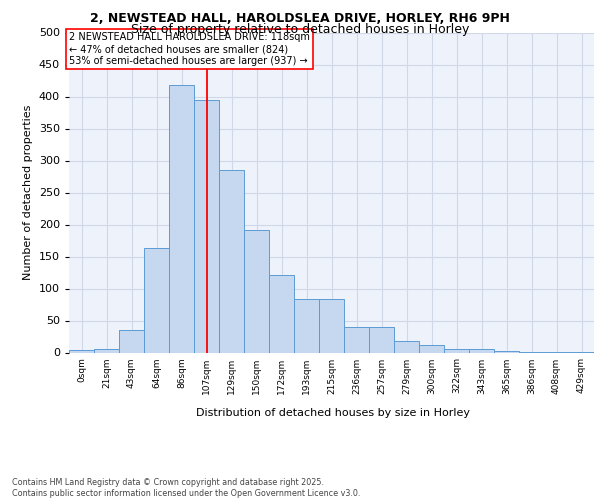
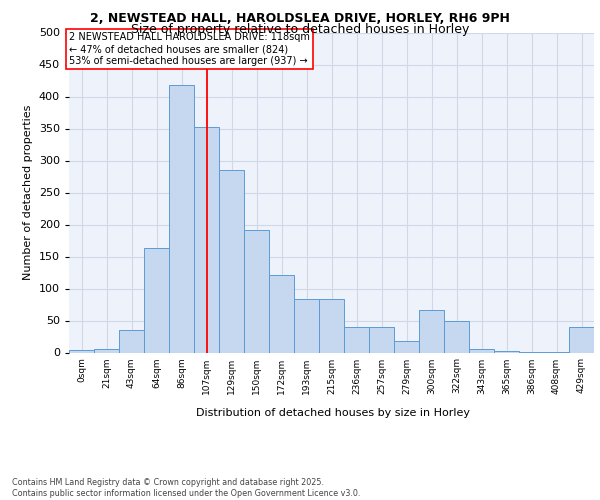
107sqm: 395 -> 352
300sqm: 11 -> 66
322sqm: 6 -> 50
429sqm: 1 -> 40
